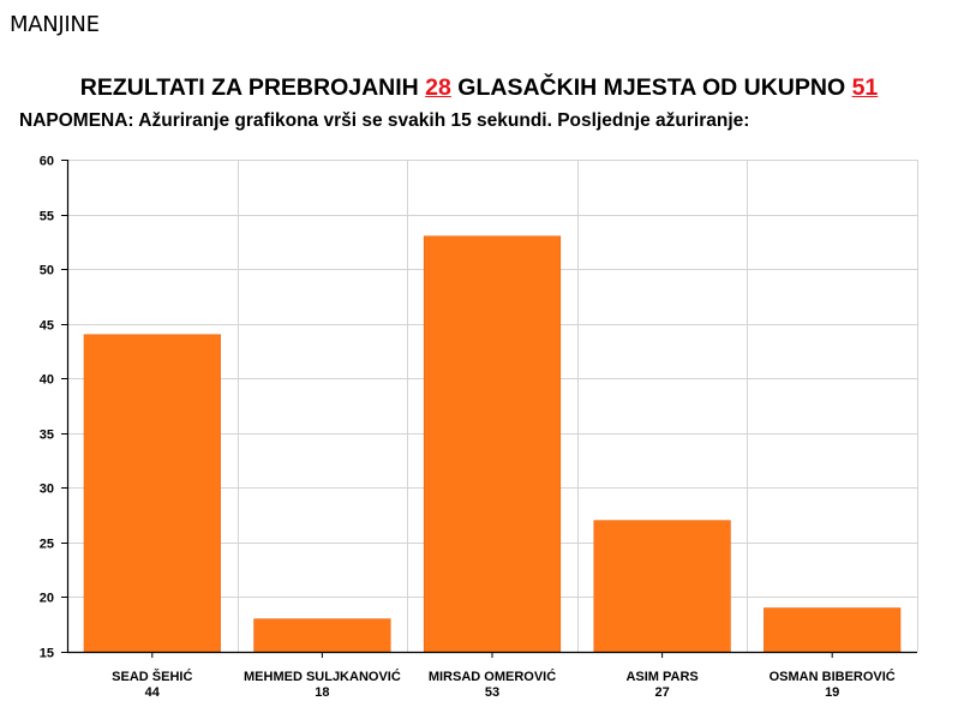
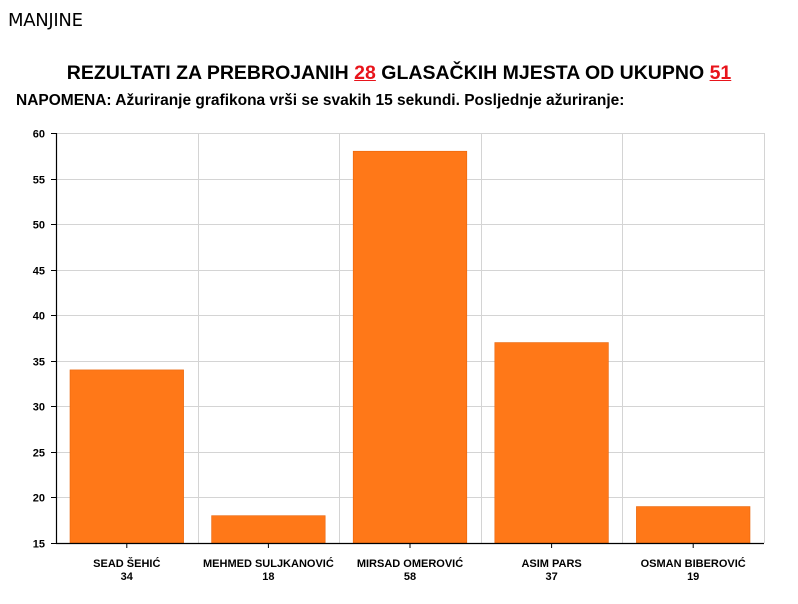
SEAD ŠEHIĆ: 44 -> 34
MIRSAD OMEROVIĆ: 53 -> 58
ASIM PARS: 27 -> 37
